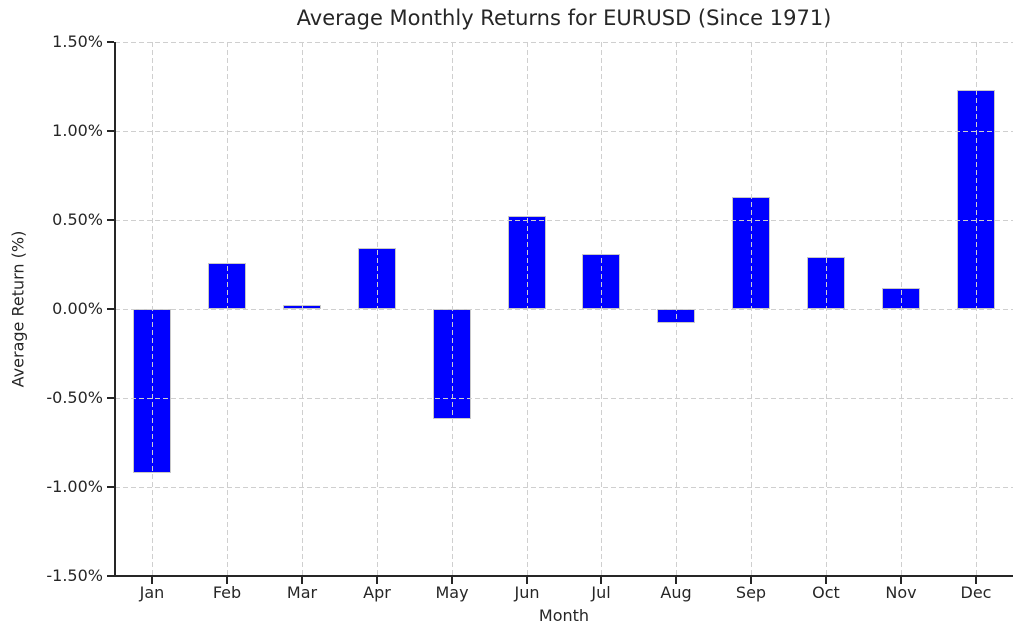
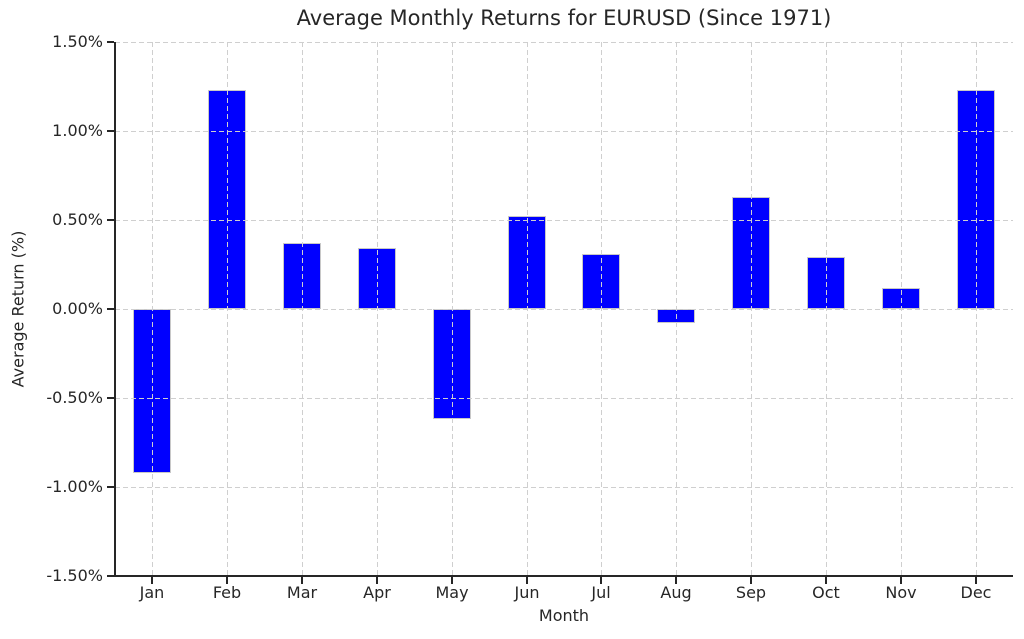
Feb: 0.26% -> 1.23%
Mar: 0.02% -> 0.37%
